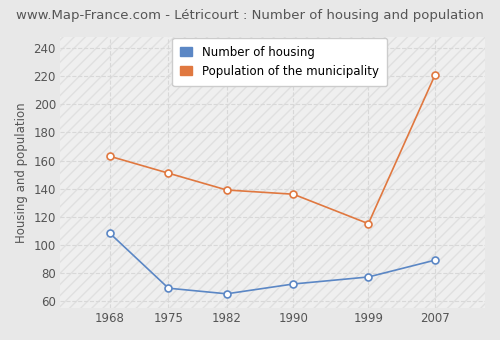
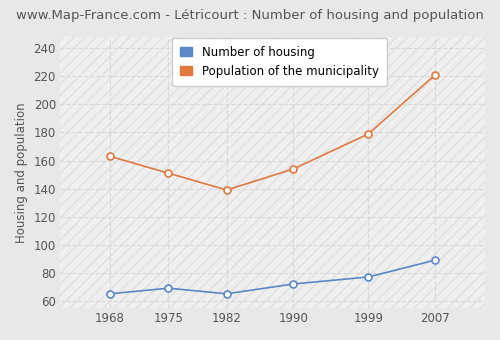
Number of housing/1968: 108 -> 65
Population of the municipality/1990: 136 -> 154
Population of the municipality/1999: 115 -> 179
